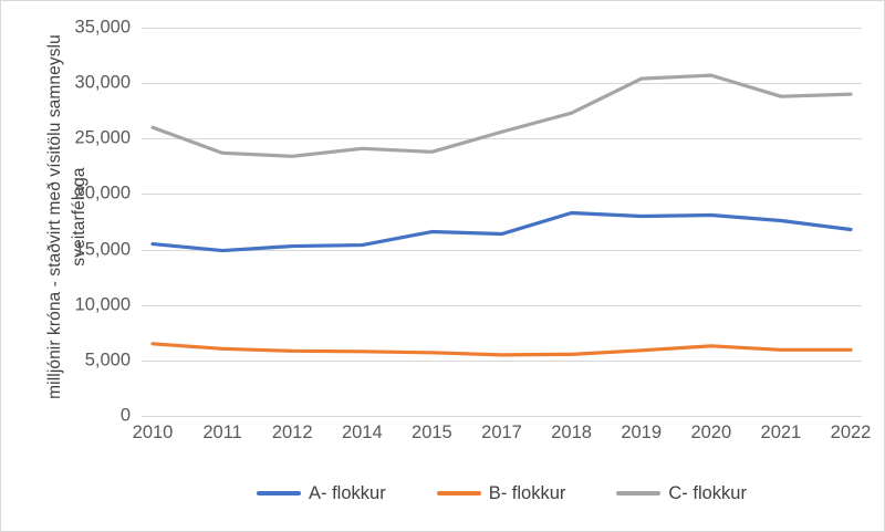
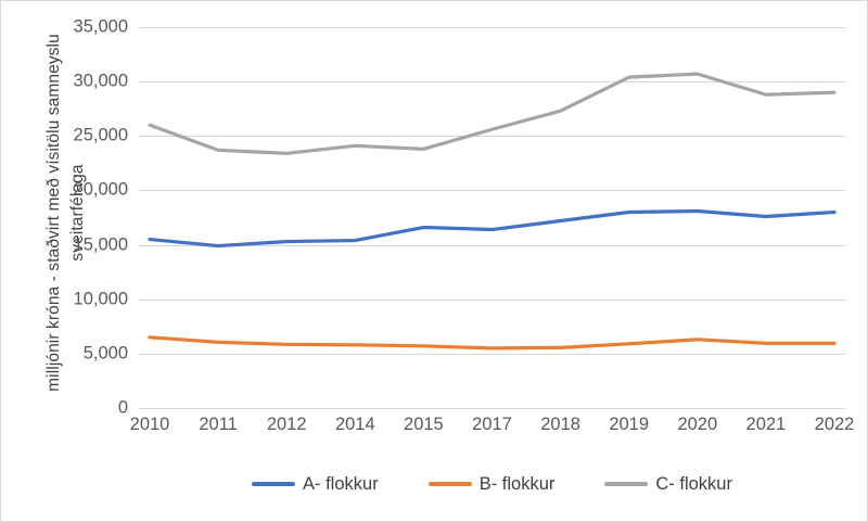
A- flokkur/2018: 18300 -> 17200
A- flokkur/2022: 16800 -> 18000
